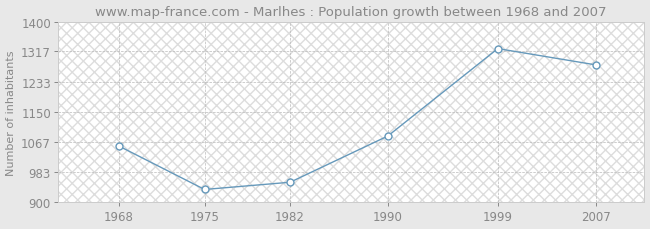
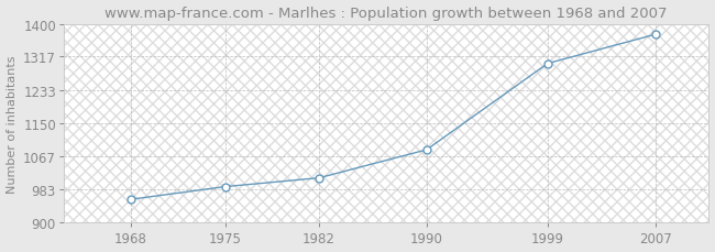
1968: 1055 -> 958
1975: 935 -> 990
1982: 955 -> 1012
1999: 1325 -> 1300
2007: 1280 -> 1373
